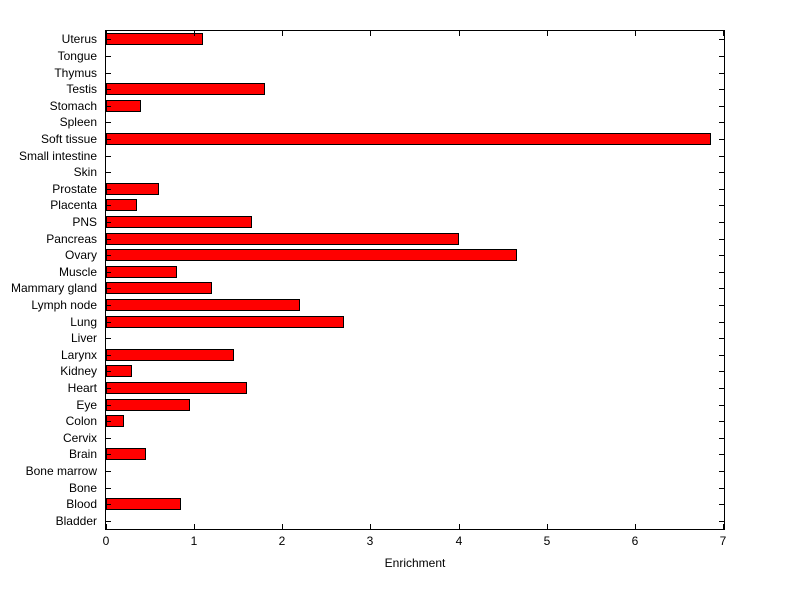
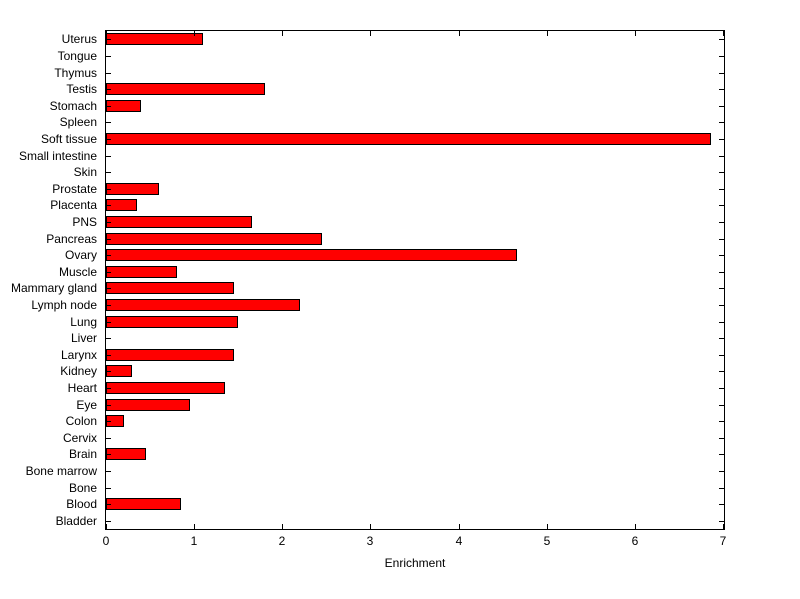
Pancreas: 4.0 -> 2.5
Mammary gland: 1.2 -> 1.4
Lung: 2.7 -> 1.5
Heart: 1.6 -> 1.4
